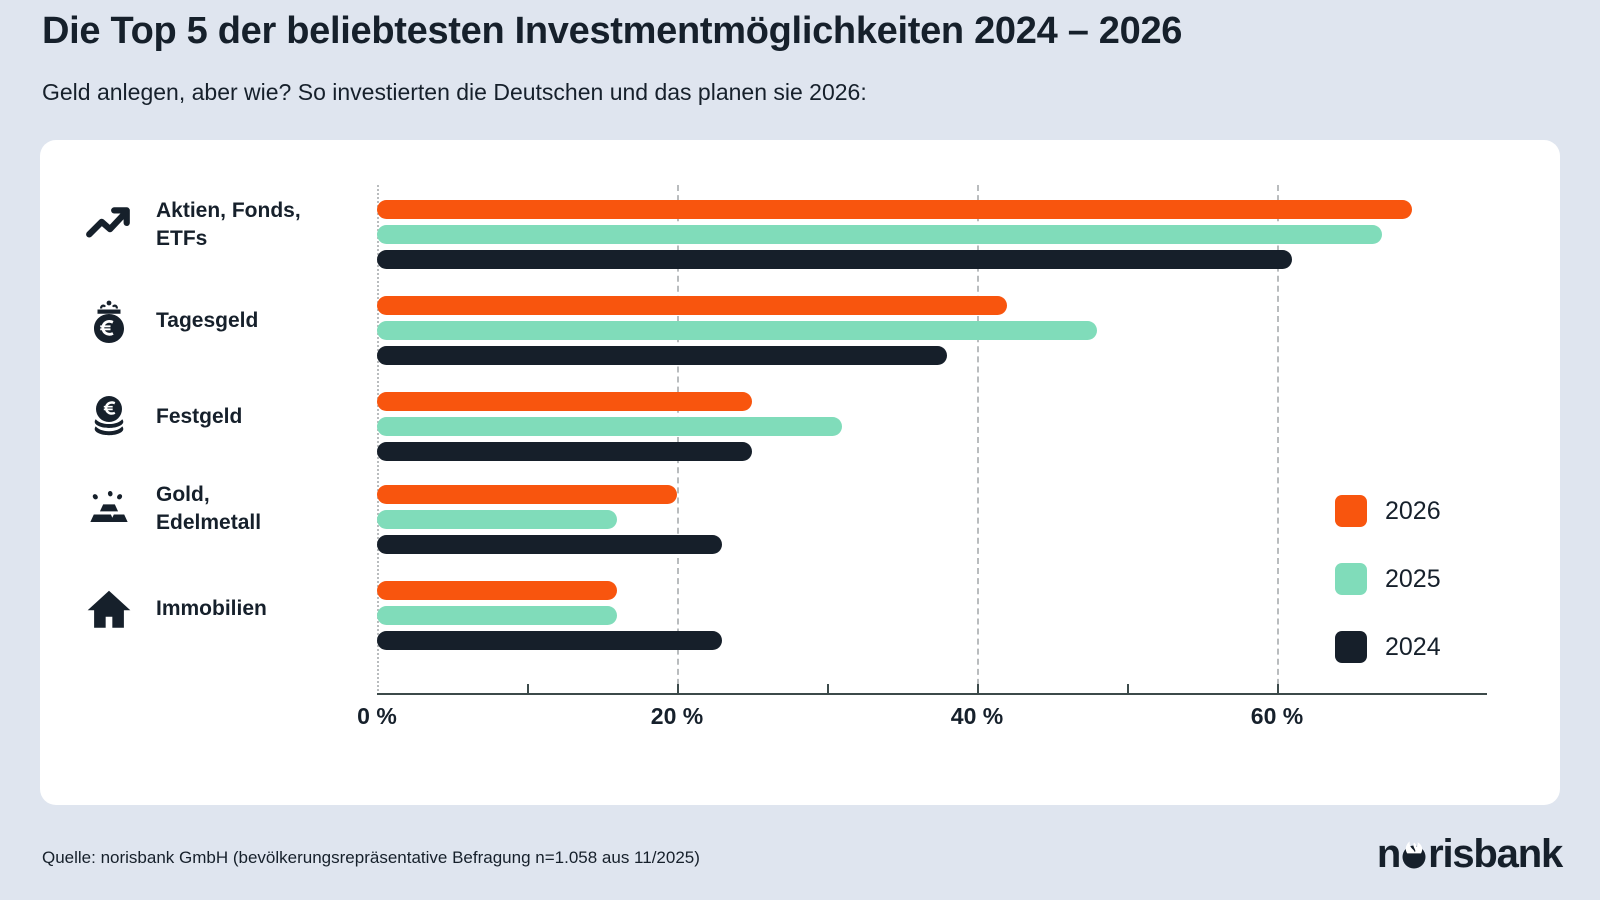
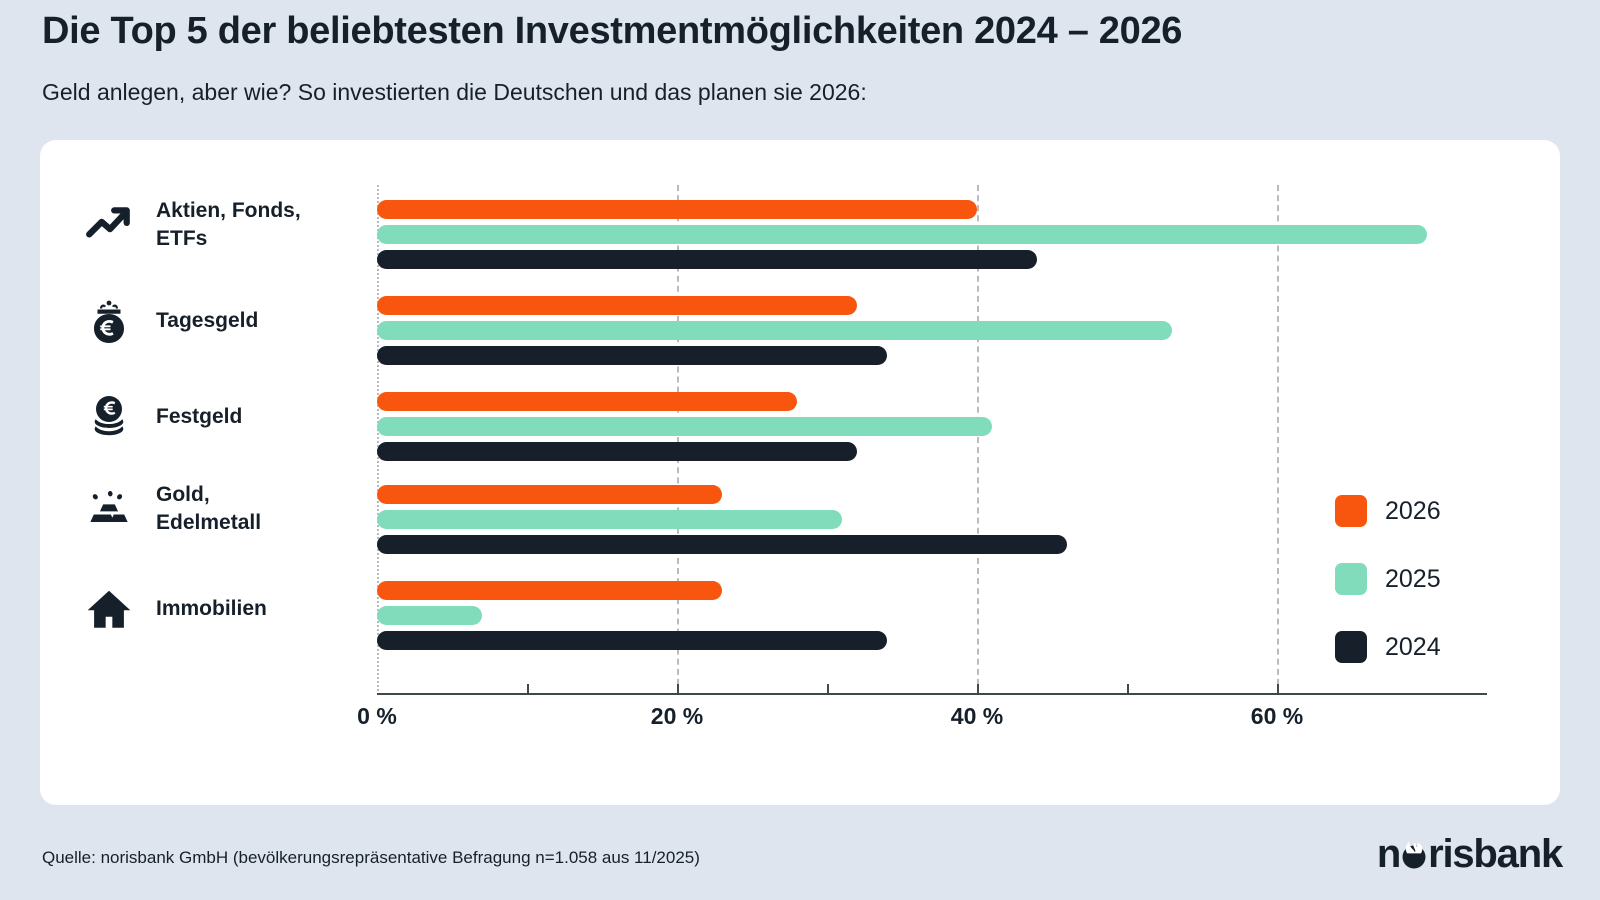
2026/Aktien, Fonds, ETFs: 69% -> 40%
2025/Aktien, Fonds, ETFs: 67% -> 70%
2024/Aktien, Fonds, ETFs: 61% -> 44%
2026/Tagesgeld: 42% -> 32%
2025/Tagesgeld: 48% -> 53%
2024/Tagesgeld: 38% -> 34%
2026/Festgeld: 25% -> 28%
2025/Festgeld: 31% -> 41%
2024/Festgeld: 25% -> 32%
2026/Gold, Edelmetall: 20% -> 23%
2025/Gold, Edelmetall: 16% -> 31%
2024/Gold, Edelmetall: 23% -> 46%
2026/Immobilien: 16% -> 23%
2025/Immobilien: 16% -> 7%
2024/Immobilien: 23% -> 34%
